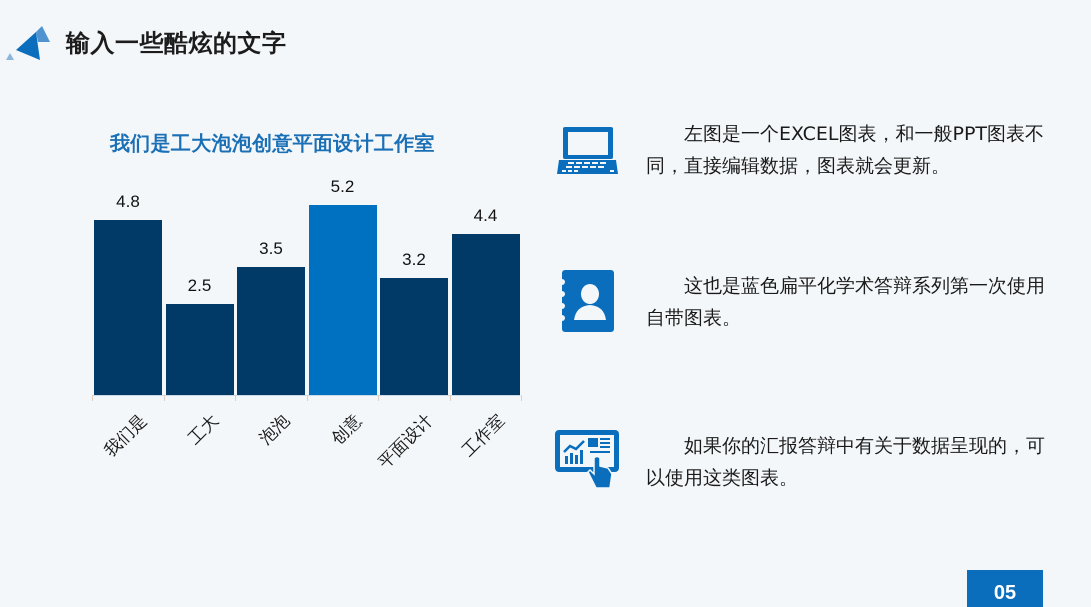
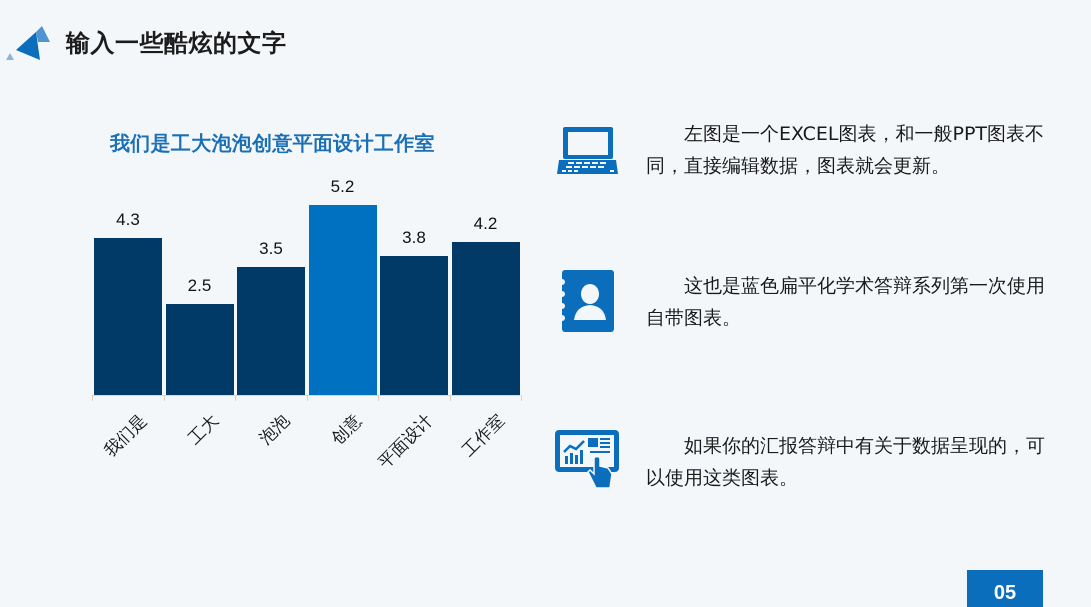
我们是: 4.8 -> 4.3
平面设计: 3.2 -> 3.8
工作室: 4.4 -> 4.2
